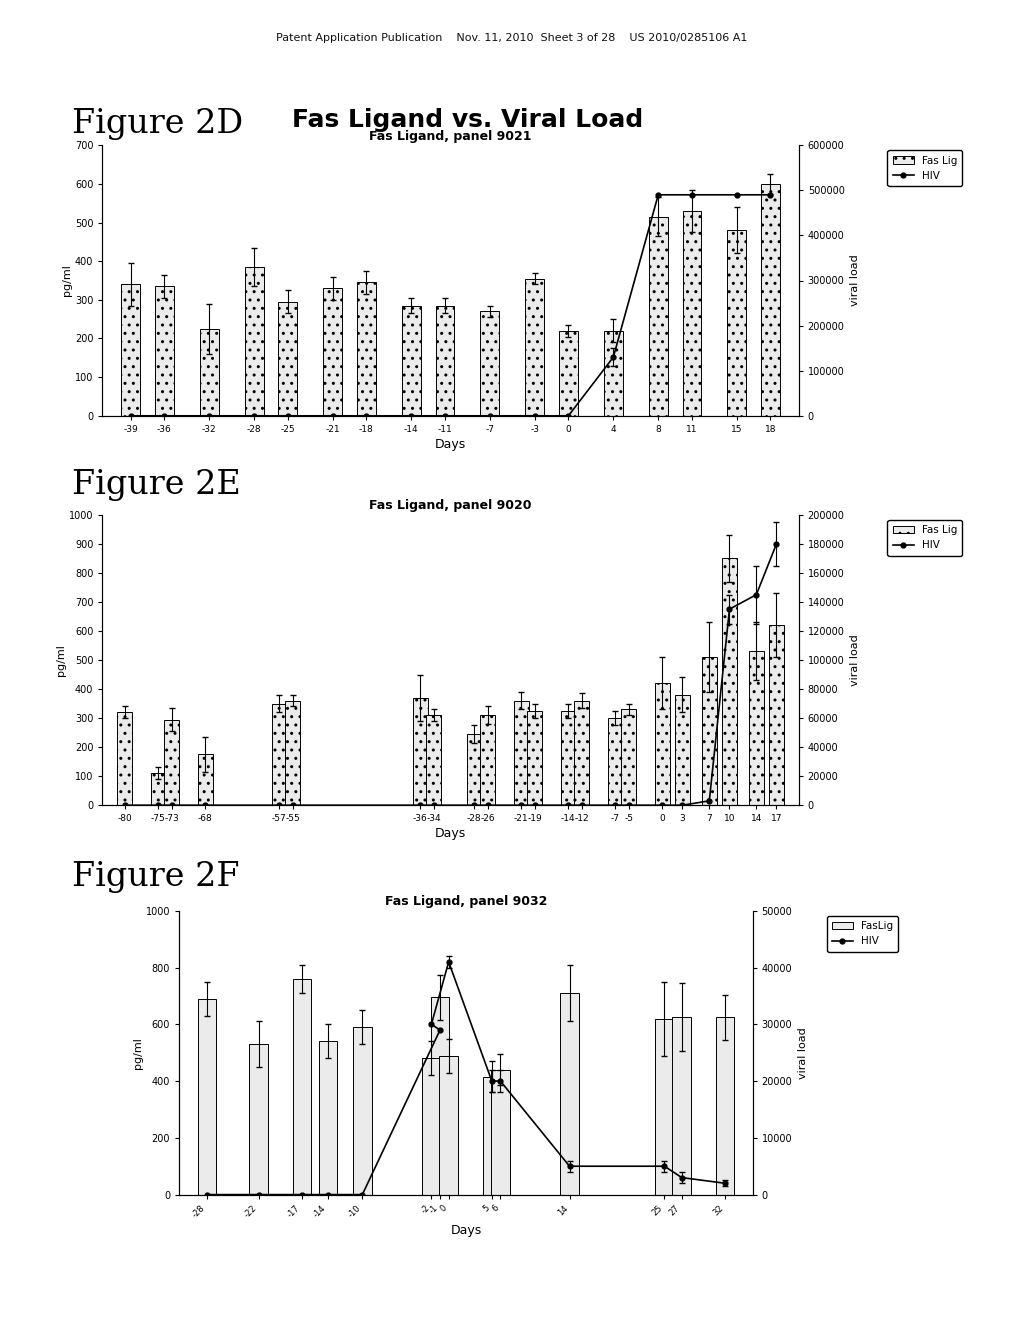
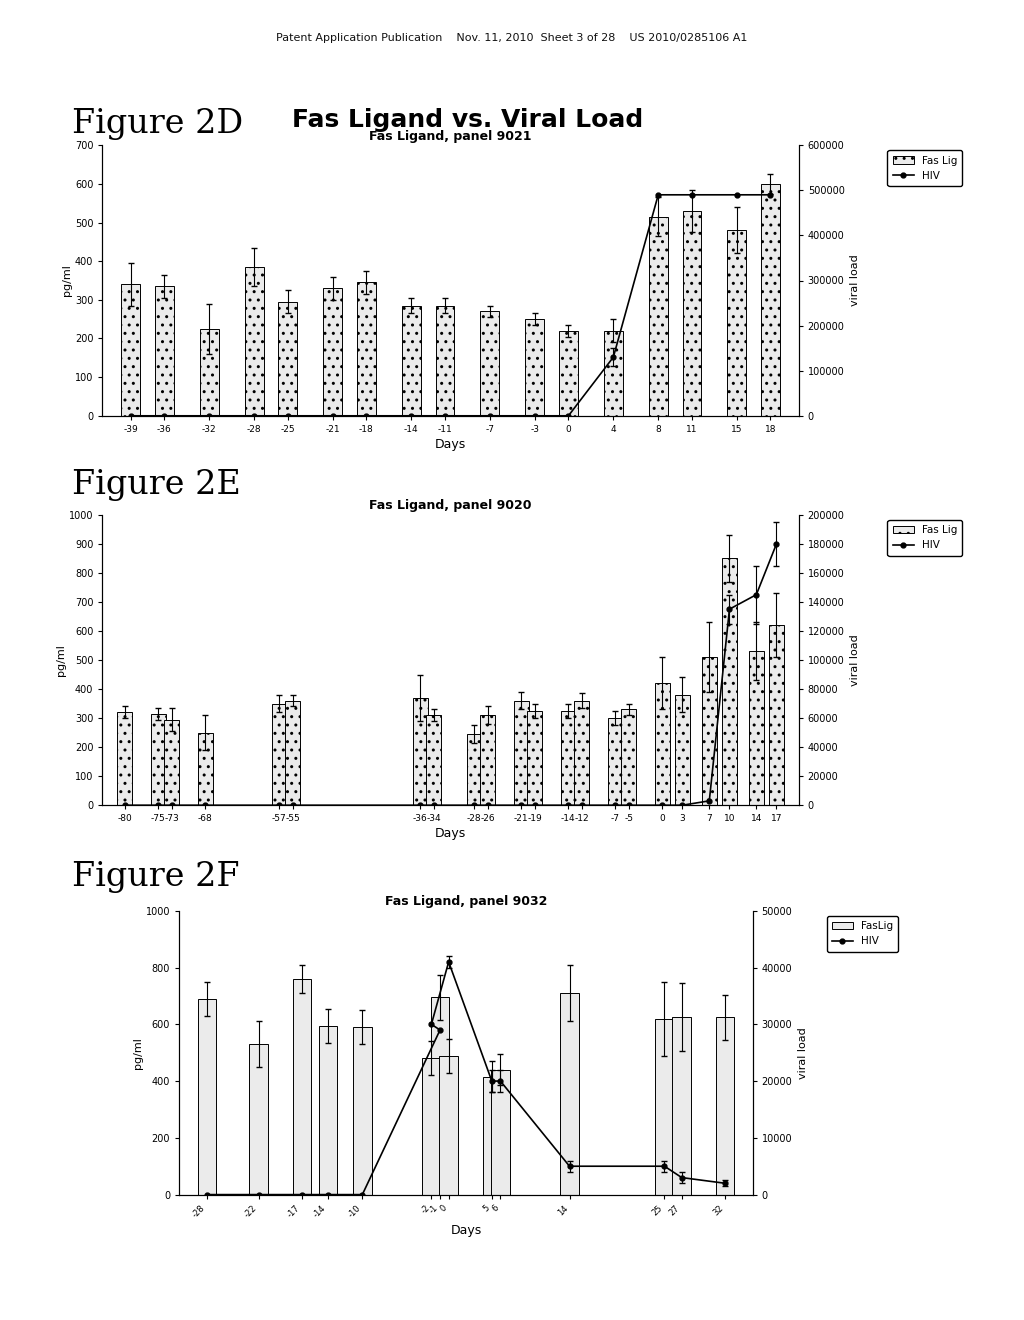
Fas Lig/-3: 355 -> 250
Fas Ligand, panel 9020/Fas Lig/-75: 110 -> 315
Fas Ligand, panel 9020/Fas Lig/-68: 175 -> 250
Fas Ligand, panel 9032/FasLig/-14: 540 -> 595
